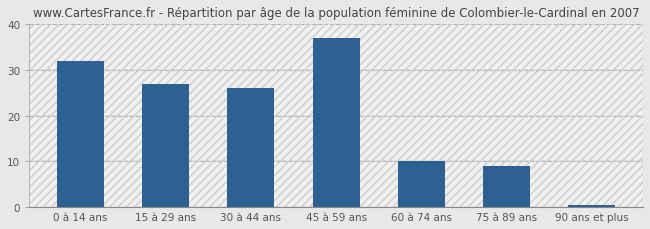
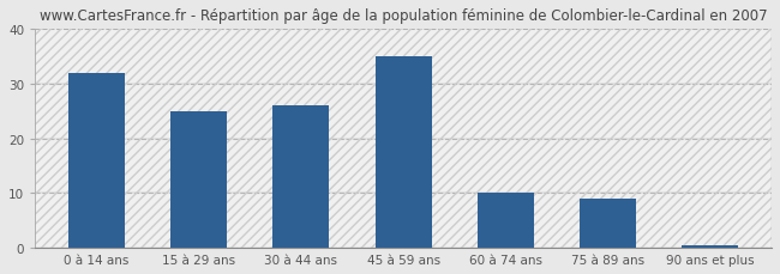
15 à 29 ans: 27.0 -> 25.0
45 à 59 ans: 37.0 -> 35.0
